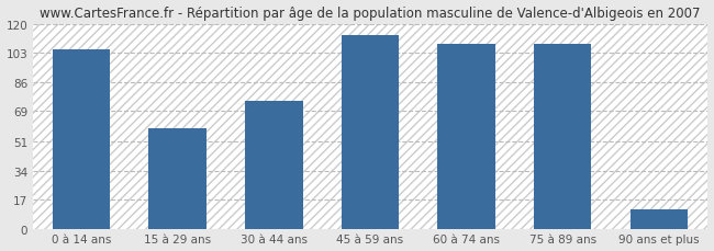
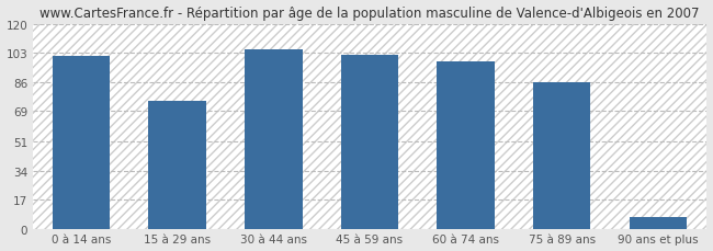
0 à 14 ans: 105 -> 101
15 à 29 ans: 59 -> 75
30 à 44 ans: 75 -> 105
45 à 59 ans: 113 -> 102
60 à 74 ans: 108 -> 98
75 à 89 ans: 108 -> 86
90 ans et plus: 11 -> 7
